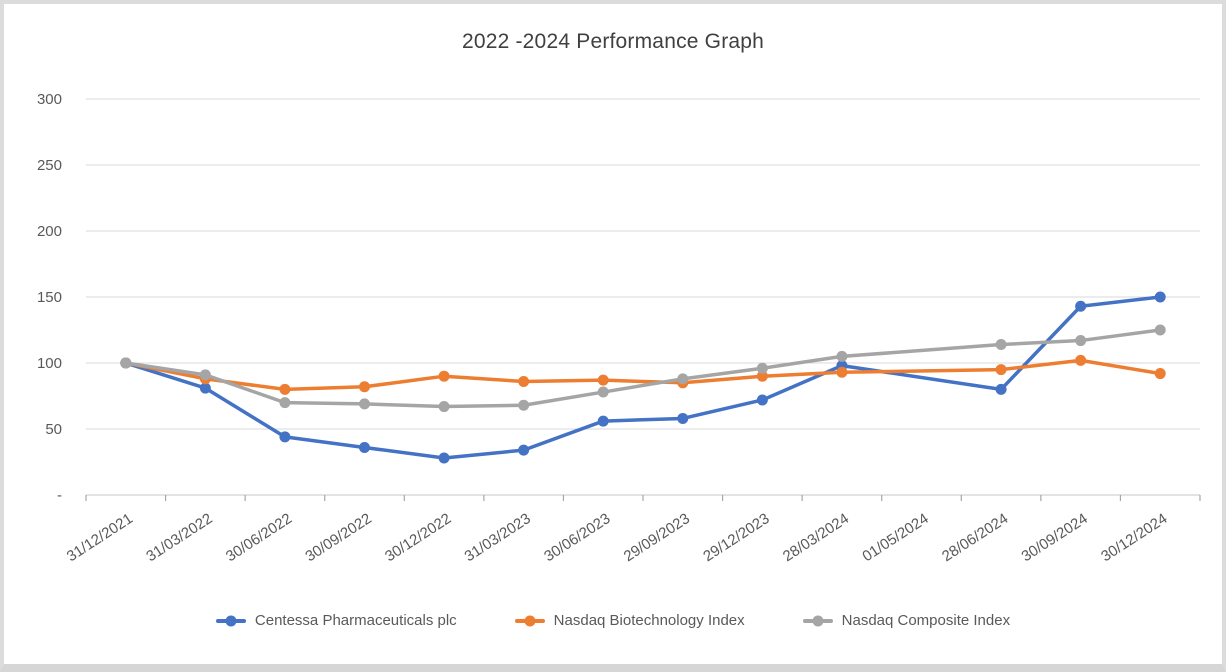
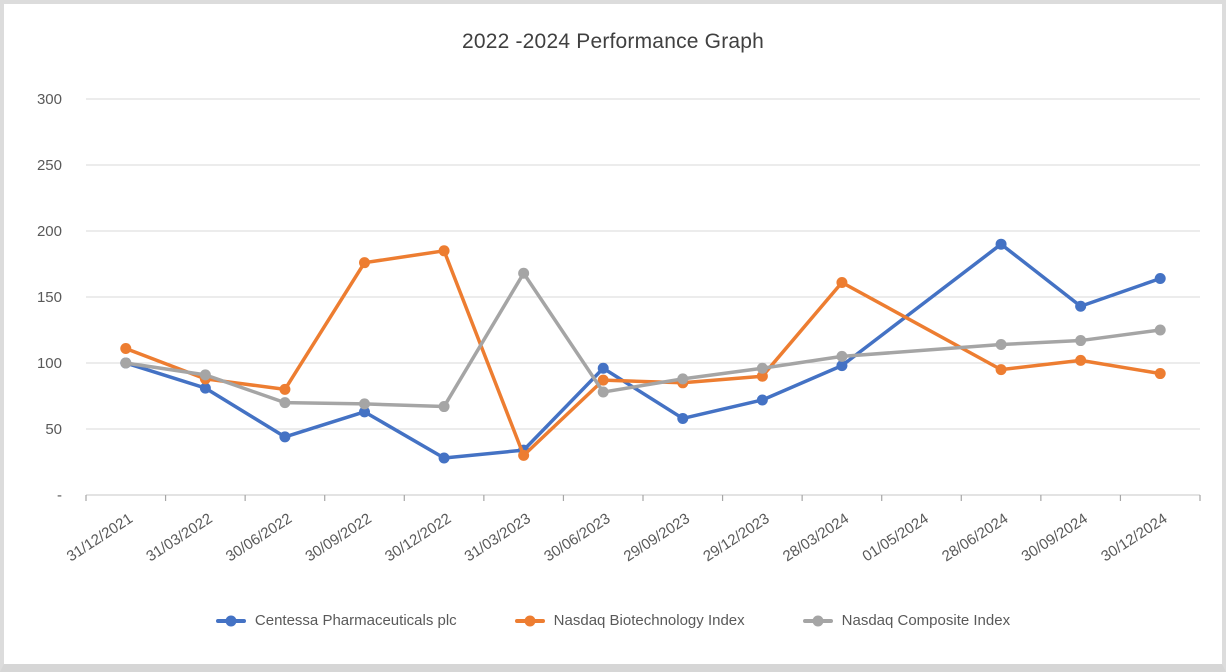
Nasdaq Biotechnology Index/31/12/2021: 100 -> 111
Centessa Pharmaceuticals plc/30/09/2022: 36 -> 63
Nasdaq Biotechnology Index/30/09/2022: 82 -> 176
Nasdaq Biotechnology Index/30/12/2022: 90 -> 185
Nasdaq Biotechnology Index/31/03/2023: 86 -> 30
Nasdaq Composite Index/31/03/2023: 68 -> 168
Centessa Pharmaceuticals plc/30/06/2023: 56 -> 96
Nasdaq Biotechnology Index/28/03/2024: 93 -> 161
Centessa Pharmaceuticals plc/28/06/2024: 80 -> 190
Centessa Pharmaceuticals plc/30/12/2024: 150 -> 164
